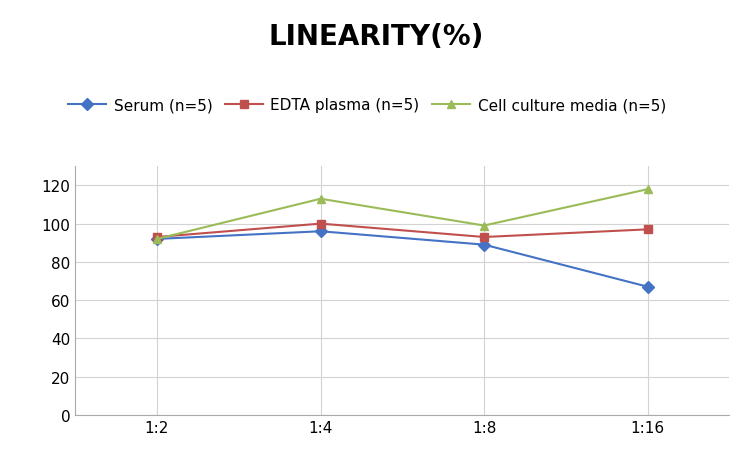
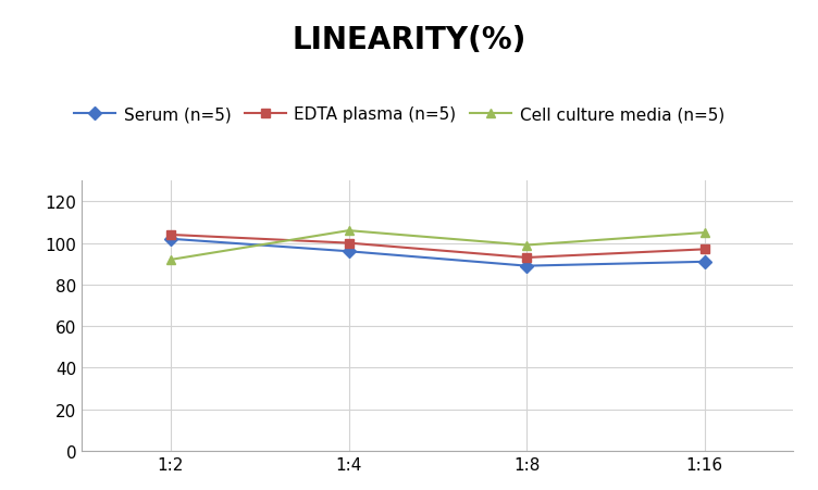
Serum (n=5)/1:2: 92 -> 102
EDTA plasma (n=5)/1:2: 93 -> 104
Cell culture media (n=5)/1:4: 113 -> 106
Serum (n=5)/1:16: 67 -> 91
Cell culture media (n=5)/1:16: 118 -> 105
